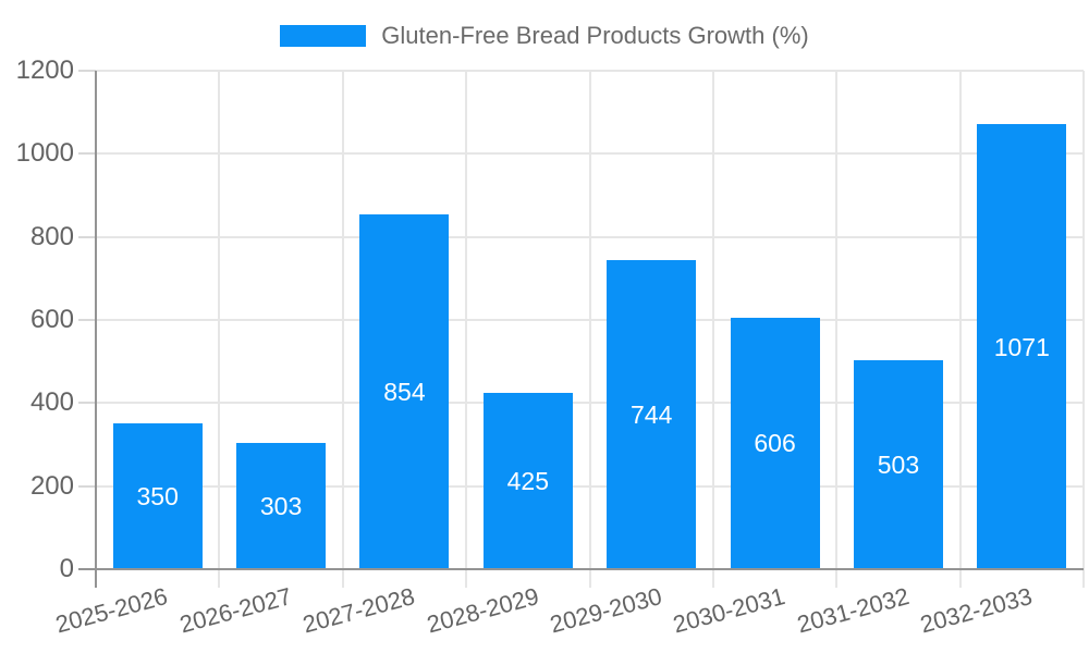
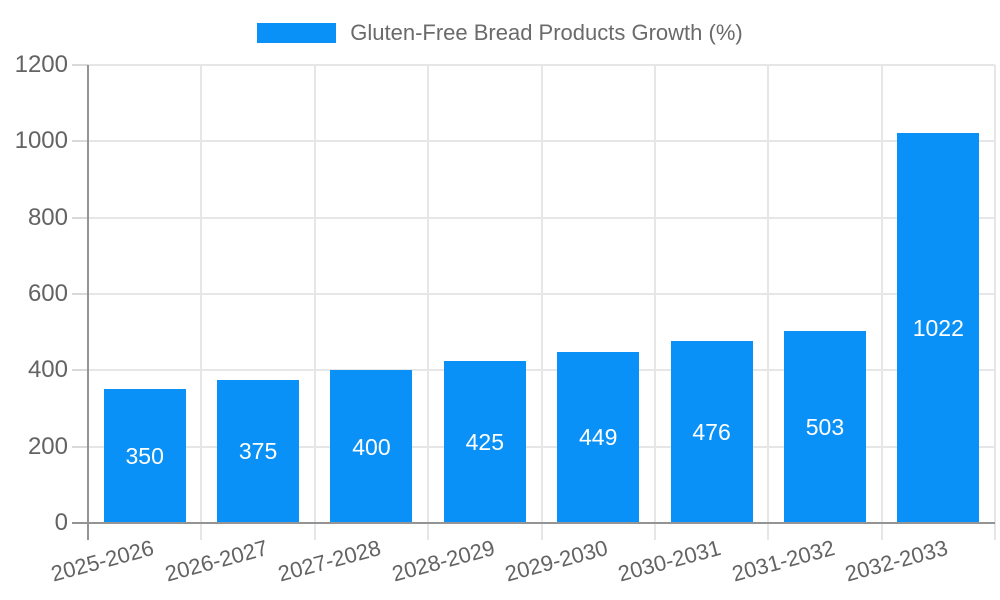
2026-2027: 303 -> 375
2027-2028: 854 -> 400
2029-2030: 744 -> 449
2030-2031: 606 -> 476
2032-2033: 1071 -> 1022
